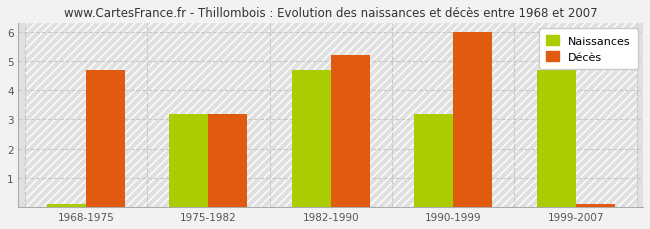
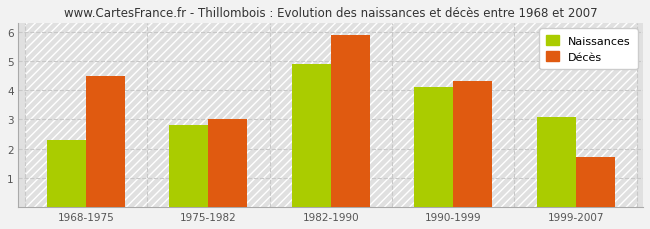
Naissances/1968-1975: 0.1 -> 2.3
Décès/1968-1975: 4.7 -> 4.5
Naissances/1975-1982: 3.2 -> 2.8
Décès/1975-1982: 3.2 -> 3.0
Naissances/1982-1990: 4.7 -> 4.9
Décès/1982-1990: 5.2 -> 5.9
Naissances/1990-1999: 3.2 -> 4.1
Décès/1990-1999: 6.0 -> 4.3
Naissances/1999-2007: 4.7 -> 3.1
Décès/1999-2007: 0.1 -> 1.7
